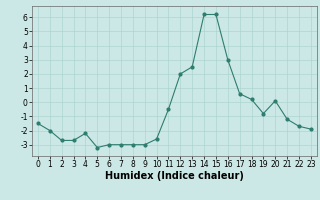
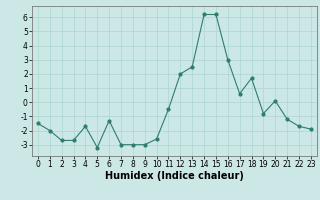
4: -2.2 -> -1.7
6: -3.0 -> -1.3
18: 0.2 -> 1.7
